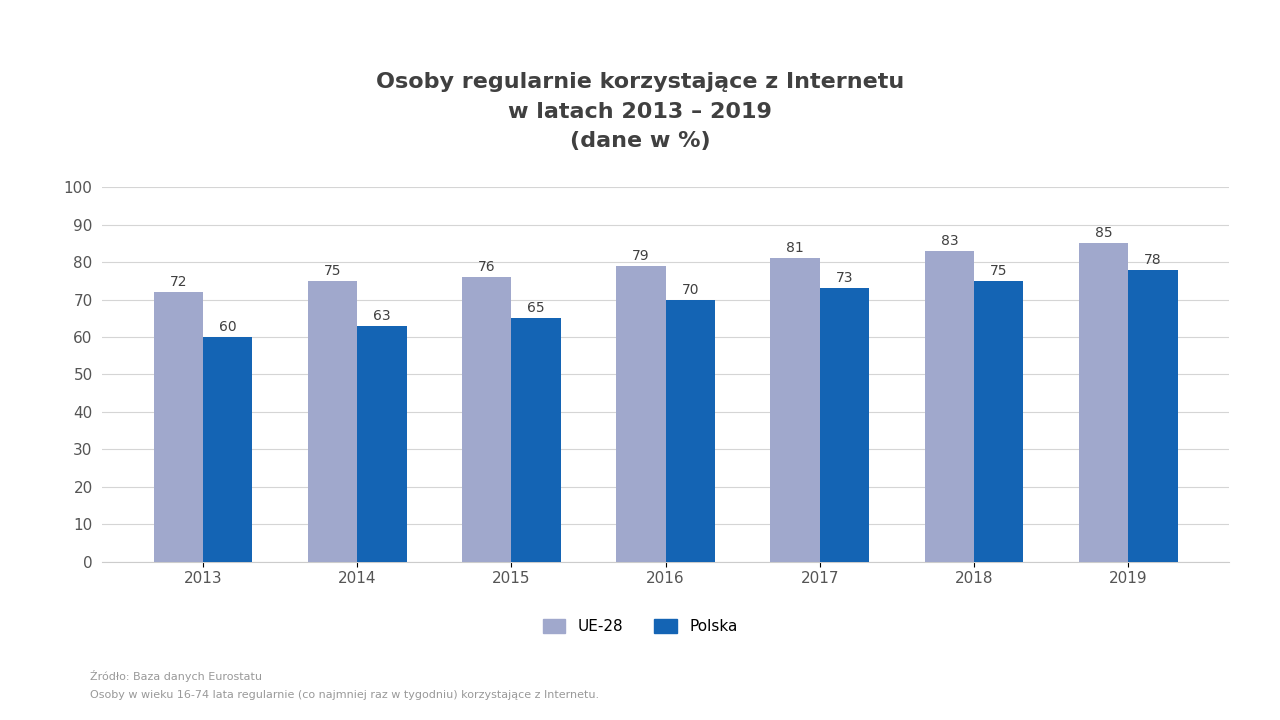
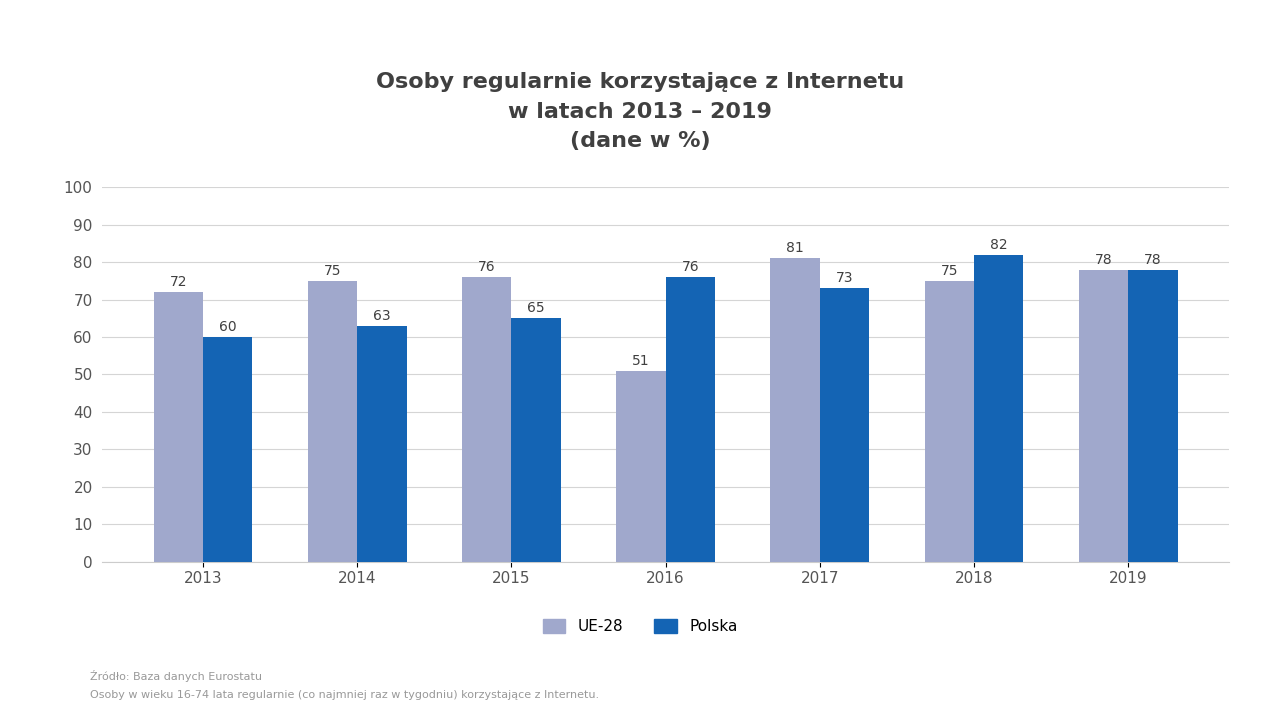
UE-28/2016: 79 -> 51
Polska/2016: 70 -> 76
UE-28/2018: 83 -> 75
Polska/2018: 75 -> 82
UE-28/2019: 85 -> 78
